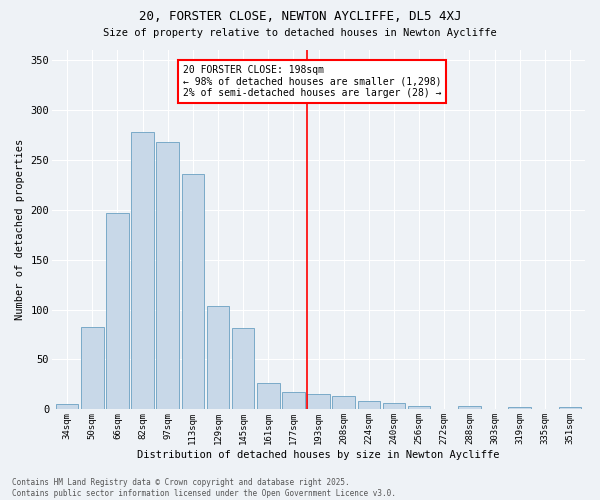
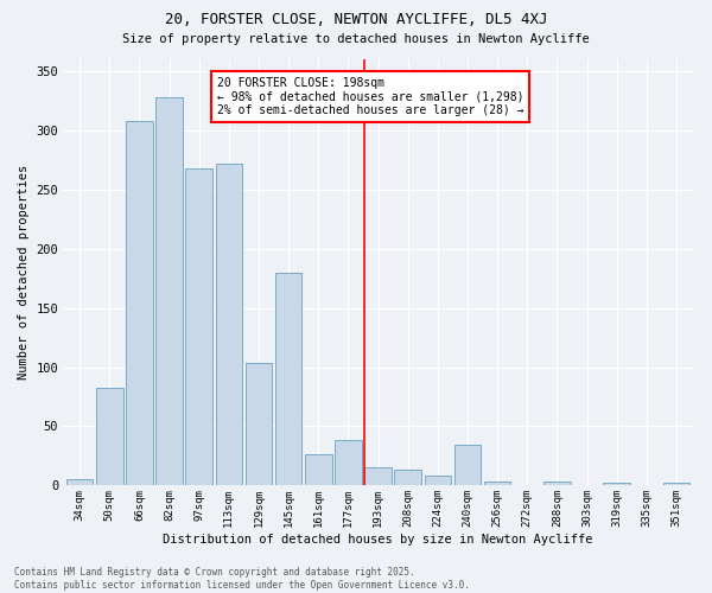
66sqm: 197 -> 308
82sqm: 278 -> 328
113sqm: 236 -> 272
145sqm: 82 -> 180
177sqm: 17 -> 38
240sqm: 6 -> 34
